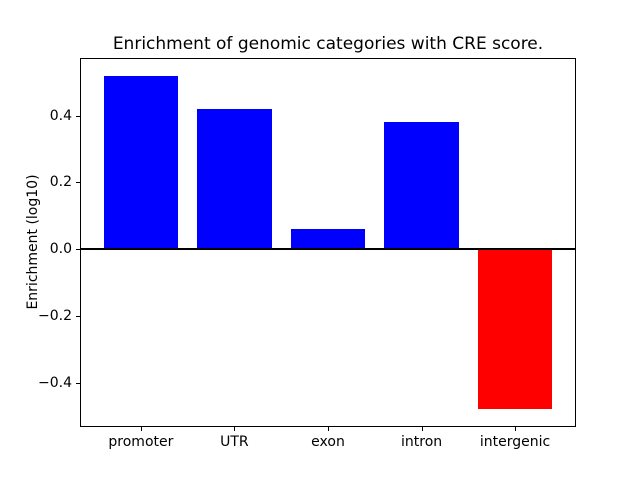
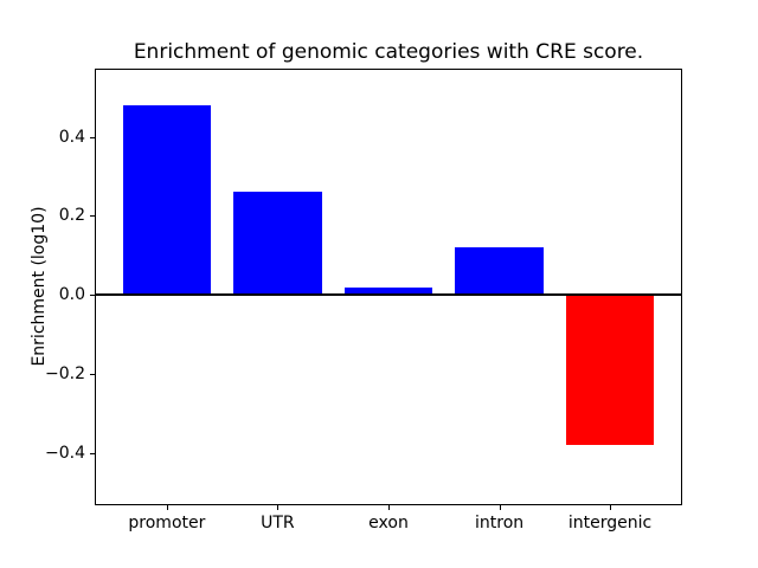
promoter: 0.52 -> 0.48
UTR: 0.42 -> 0.26
exon: 0.06 -> 0.02
intron: 0.38 -> 0.12
intergenic: -0.48 -> -0.38
